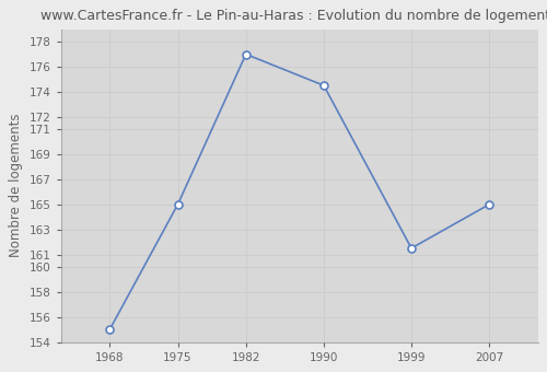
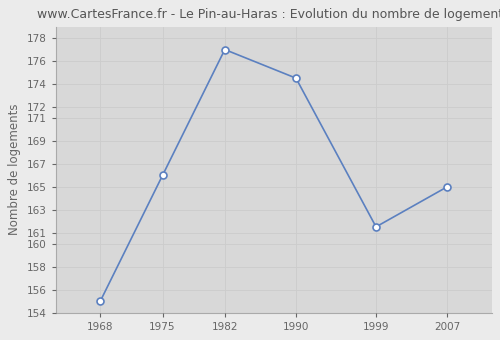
1975: 165.0 -> 166.0
